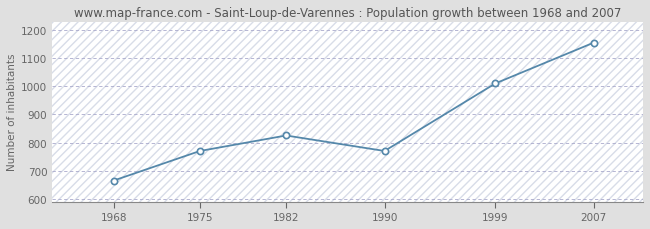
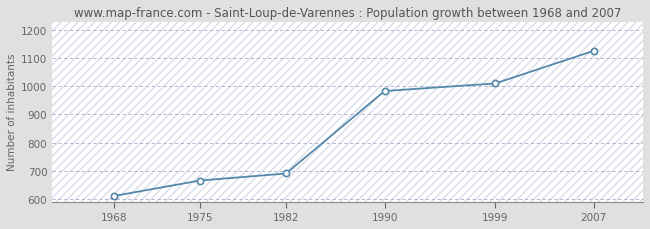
1968: 665 -> 610
1975: 770 -> 665
1982: 825 -> 690
1990: 770 -> 983
2007: 1155 -> 1126
